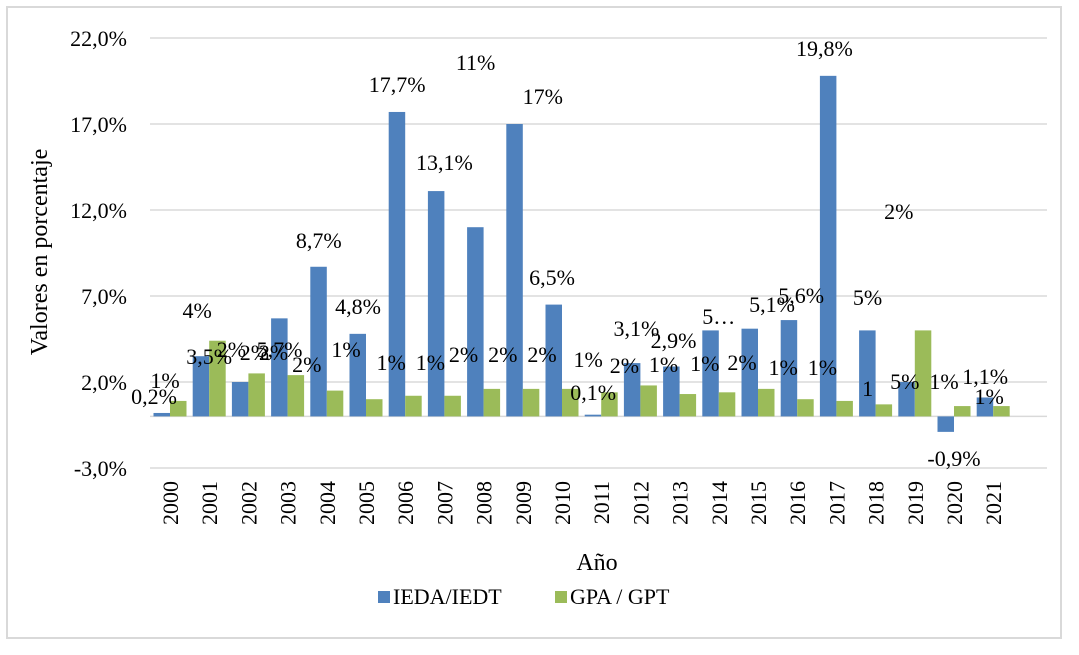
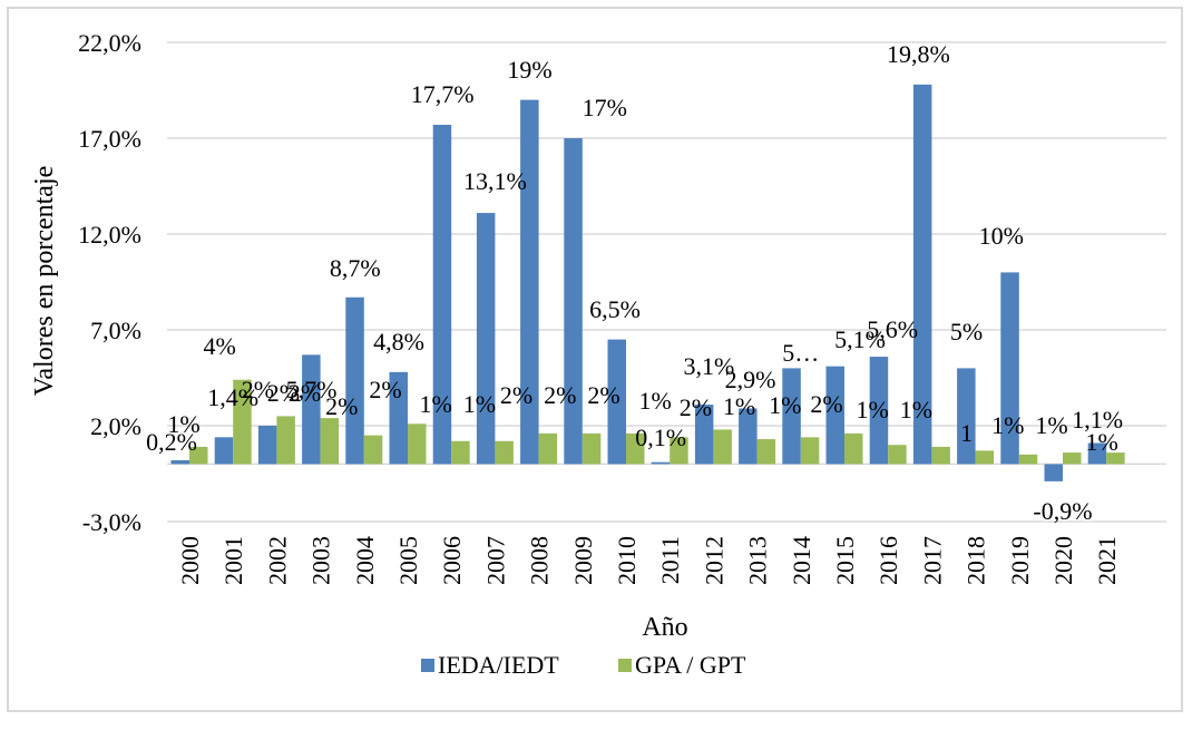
IEDA/IEDT/2001: 3,5% -> 1,4%
GPA / GPT/2005: 1% -> 2%
IEDA/IEDT/2008: 11% -> 19%
IEDA/IEDT/2019: 2% -> 10%
GPA / GPT/2019: 5% -> 1%
